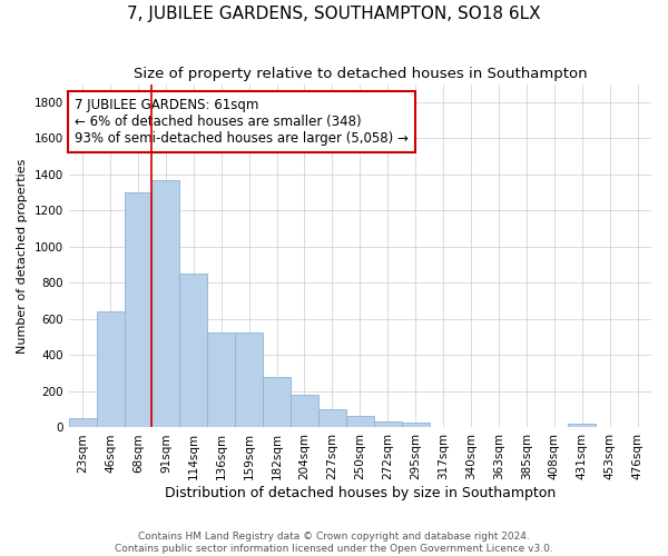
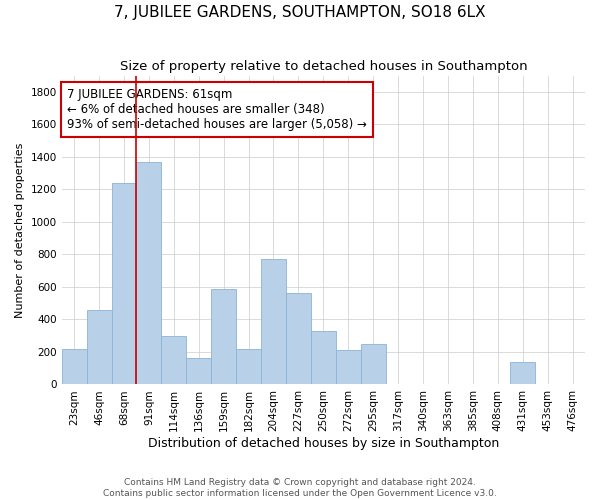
23sqm: 50 -> 220
46sqm: 640 -> 460
68sqm: 1300 -> 1240
114sqm: 850 -> 300
136sqm: 520 -> 160
159sqm: 520 -> 590
182sqm: 280 -> 220
204sqm: 180 -> 770
227sqm: 100 -> 560
250sqm: 60 -> 330
272sqm: 40 -> 210
295sqm: 30 -> 250
431sqm: 20 -> 140
